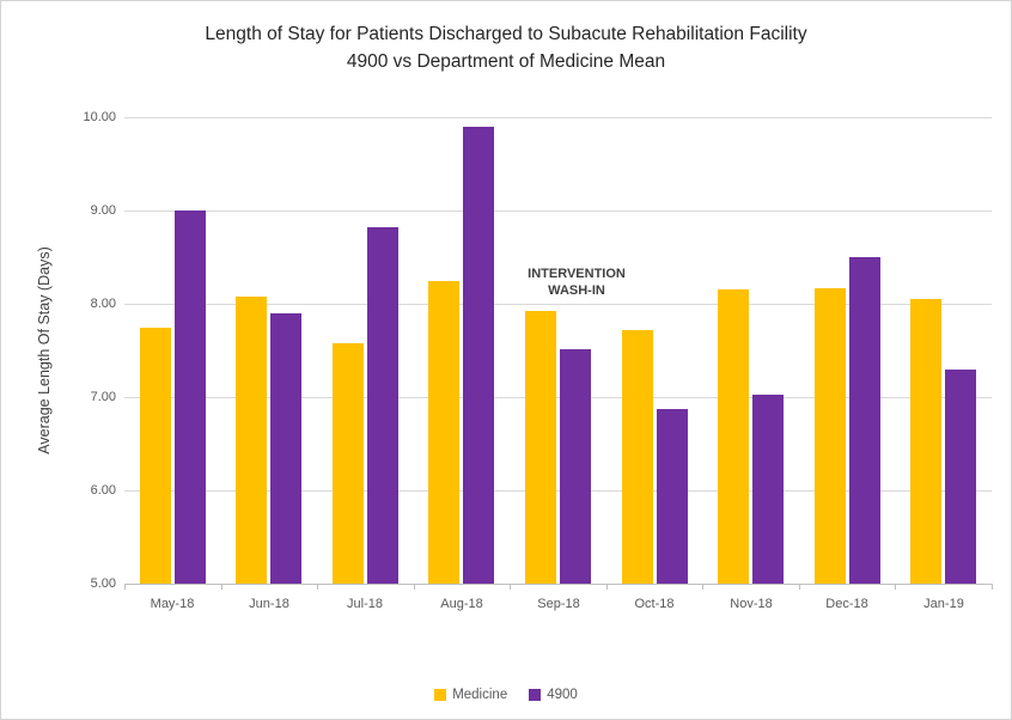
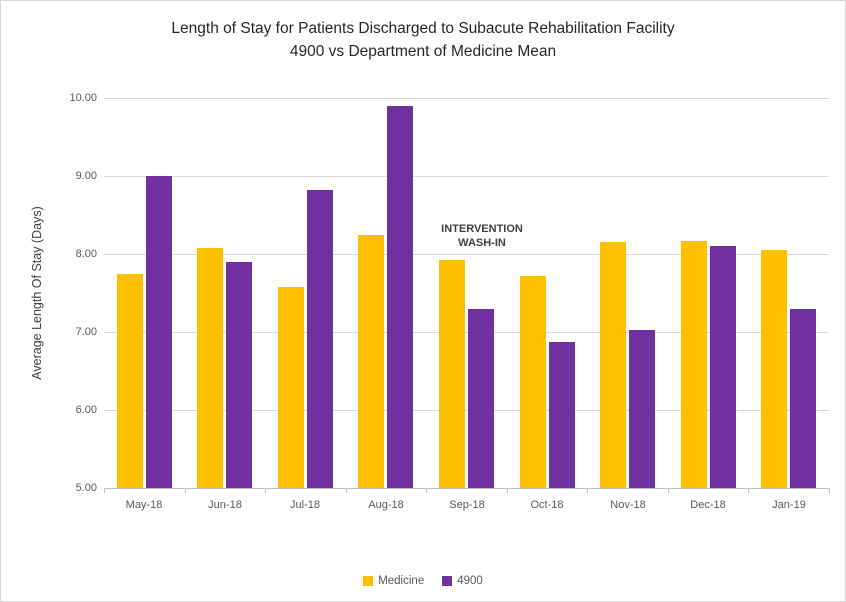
4900/Sep-18: 7.5 -> 7.3
4900/Dec-18: 8.5 -> 8.1
